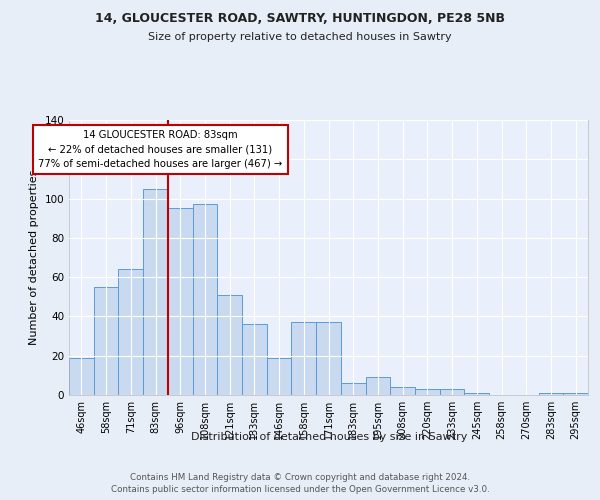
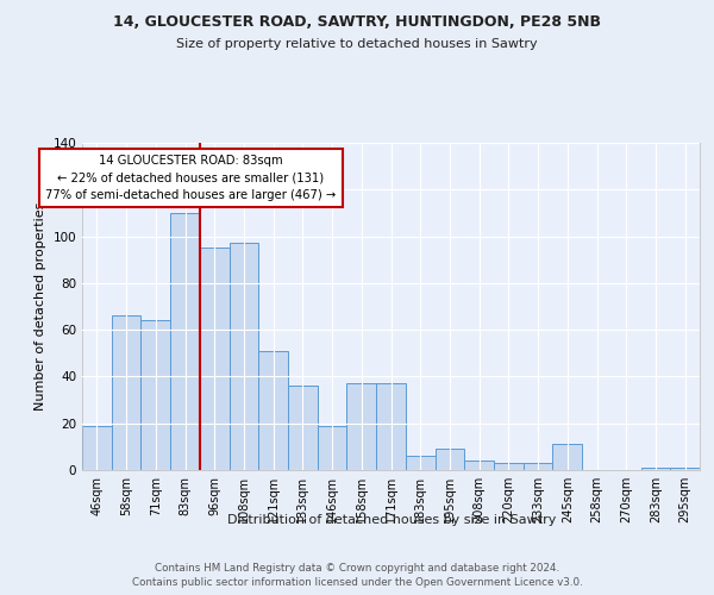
58sqm: 55 -> 66
83sqm: 105 -> 110
245sqm: 1 -> 11
